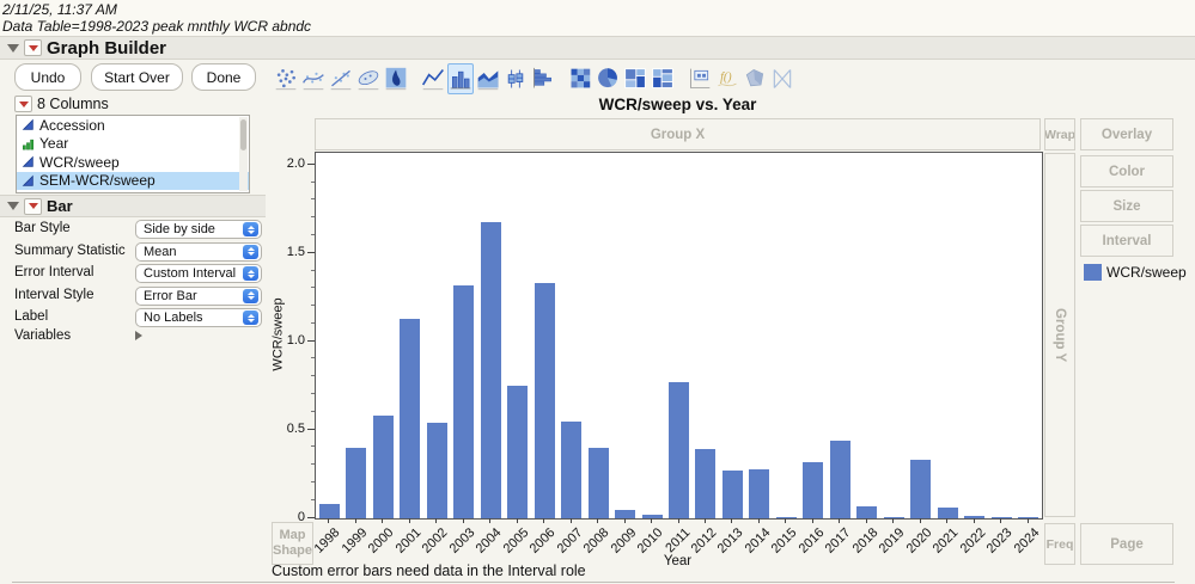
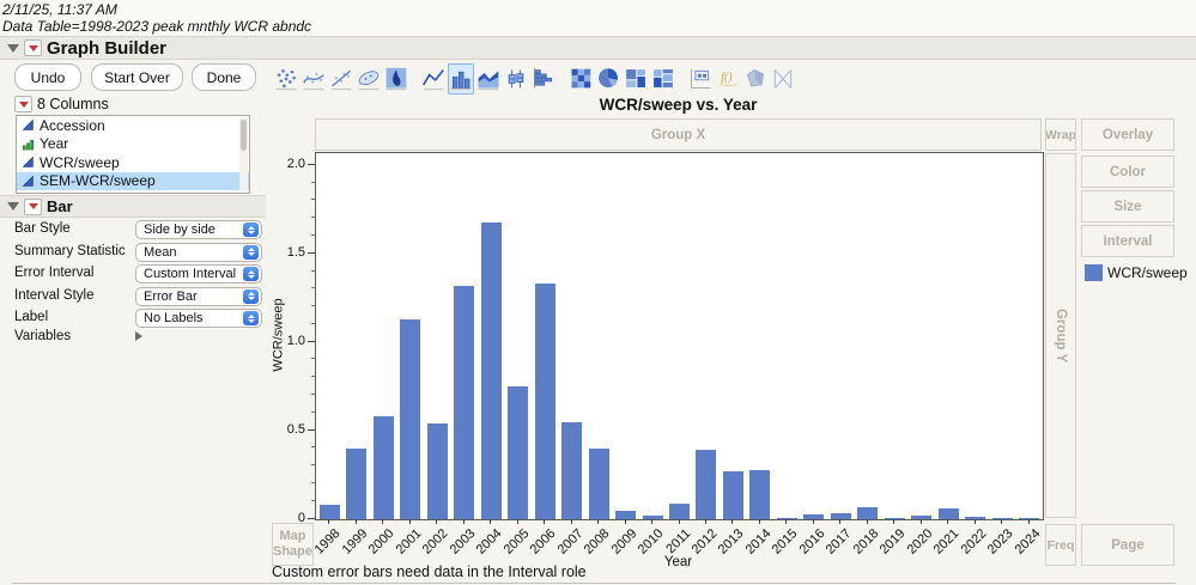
2011: 0.77 -> 0.09
2016: 0.32 -> 0.03
2017: 0.44 -> 0.04
2020: 0.33 -> 0.02
